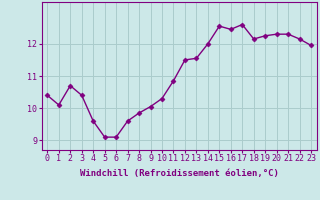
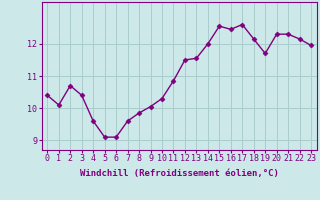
19: 12.25 -> 11.70
